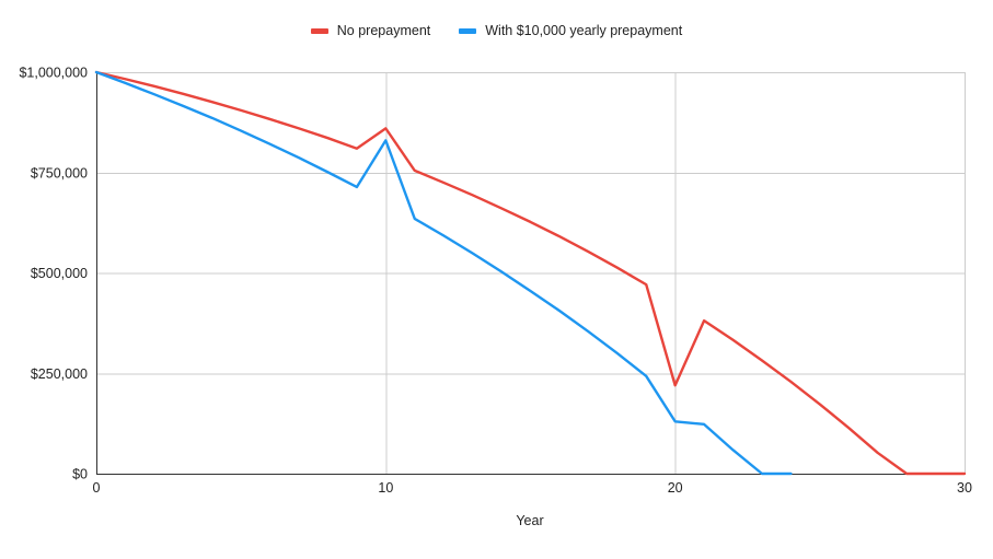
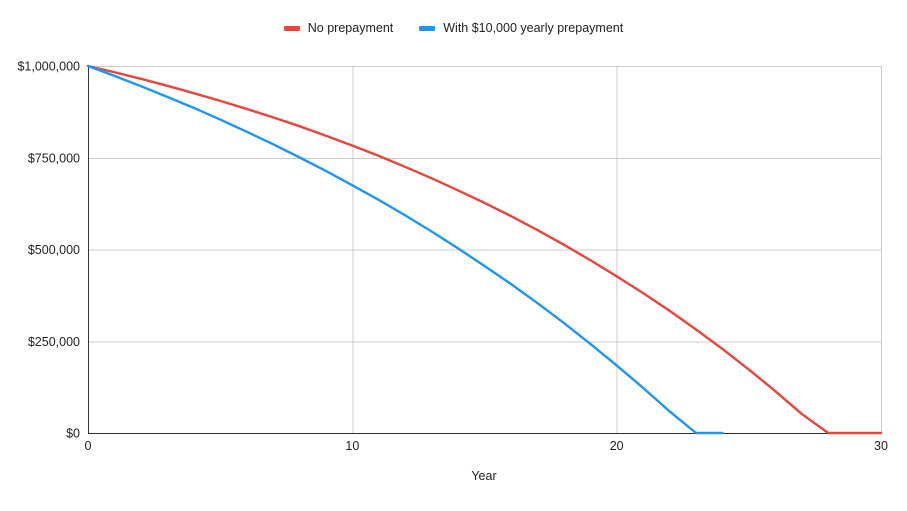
No prepayment/10: $860000 -> $780000
With $10,000 yearly prepayment/10: $830000 -> $680000
No prepayment/20: $220000 -> $430000
With $10,000 yearly prepayment/20: $130000 -> $180000
